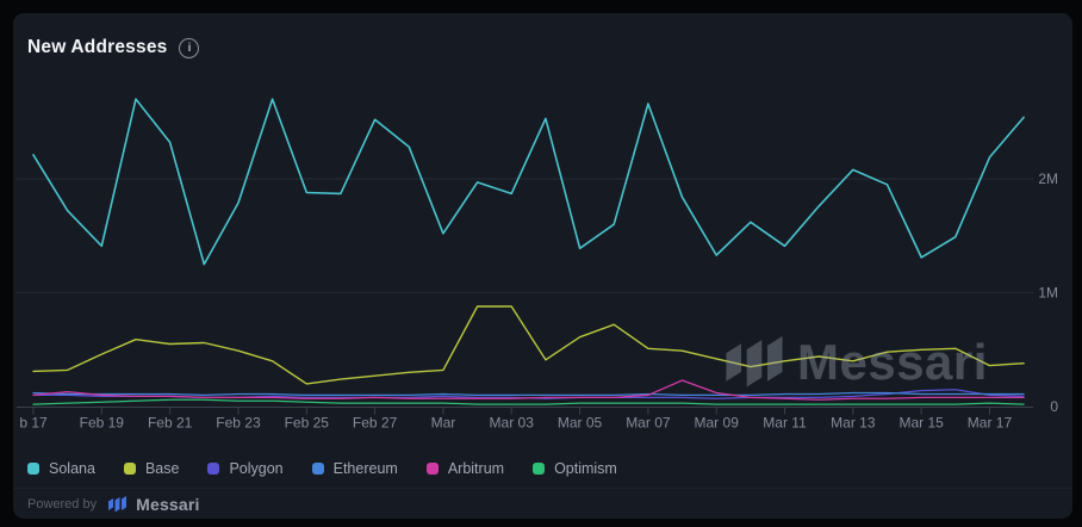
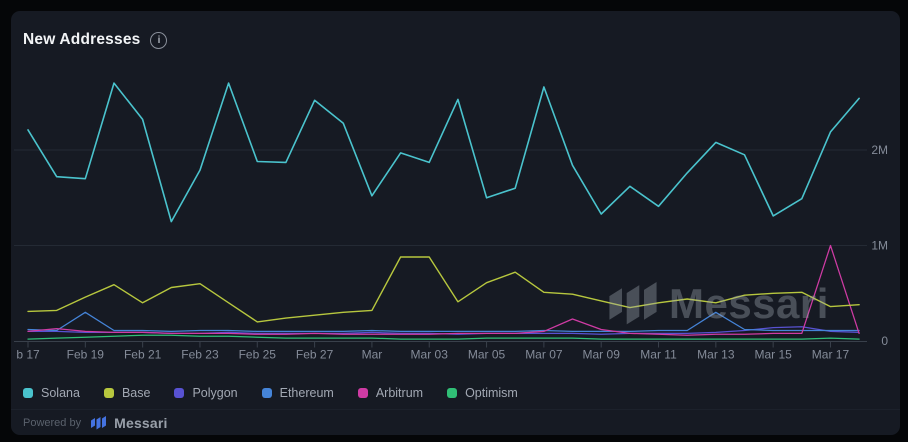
Solana/Feb 19: 1.4M -> 1.7M
Ethereum/Feb 19: 0.1M -> 0.3M
Base/Feb 21: 0.6M -> 0.4M
Base/Feb 23: 0.5M -> 0.6M
Solana/Mar 05: 1.4M -> 1.5M
Ethereum/Mar 13: 0.1M -> 0.3M
Arbitrum/Mar 17: 0.1M -> 1.0M
